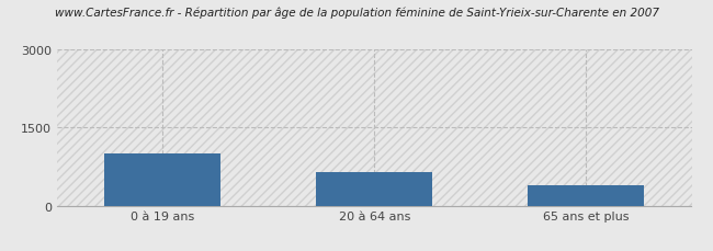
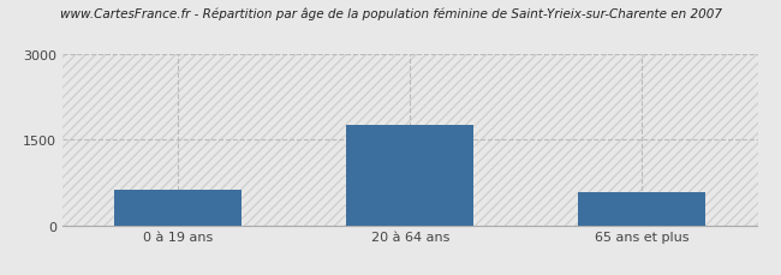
0 à 19 ans: 1000 -> 620
20 à 64 ans: 650 -> 1750
65 ans et plus: 400 -> 590
